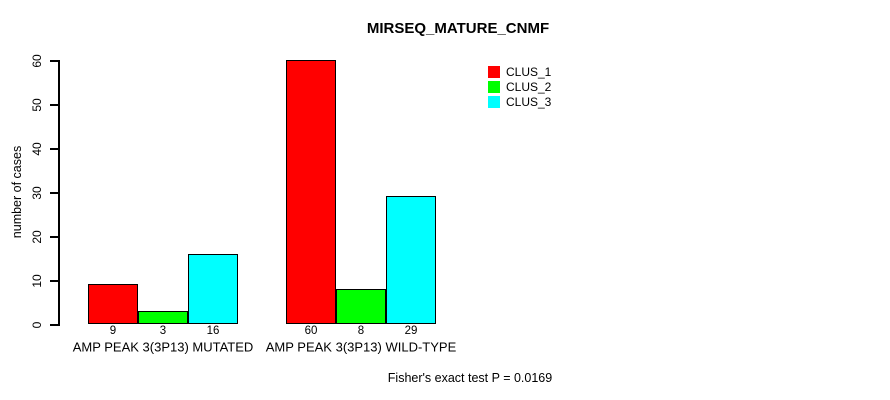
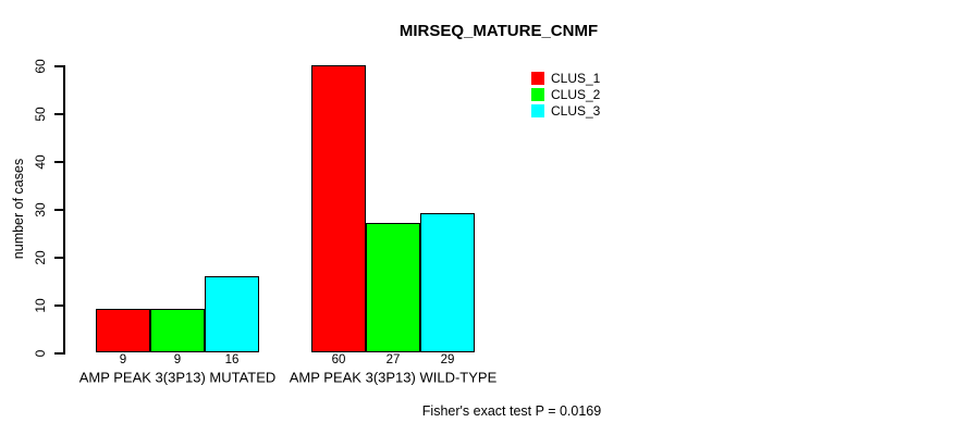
CLUS_2/AMP PEAK 3(3P13) MUTATED: 3 -> 9
CLUS_2/AMP PEAK 3(3P13) WILD-TYPE: 8 -> 27
